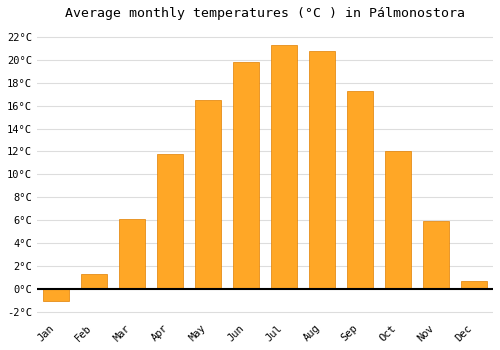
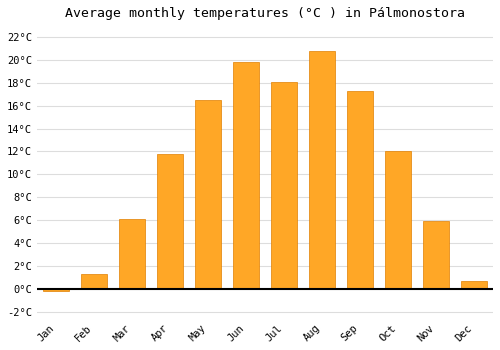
Jan: -1.0°C -> -0.2°C
Jul: 21.3°C -> 18.1°C
